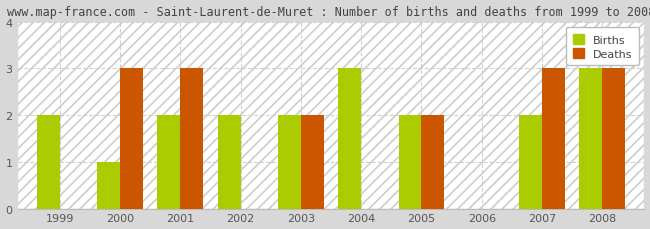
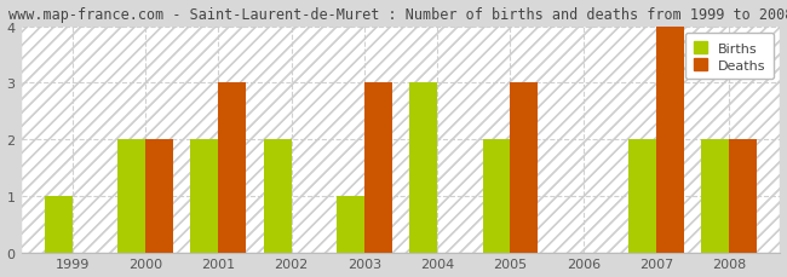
Births/1999: 2 -> 1
Births/2000: 1 -> 2
Deaths/2000: 3 -> 2
Births/2003: 2 -> 1
Deaths/2003: 2 -> 3
Deaths/2005: 2 -> 3
Deaths/2007: 3 -> 4
Births/2008: 3 -> 2
Deaths/2008: 3 -> 2
